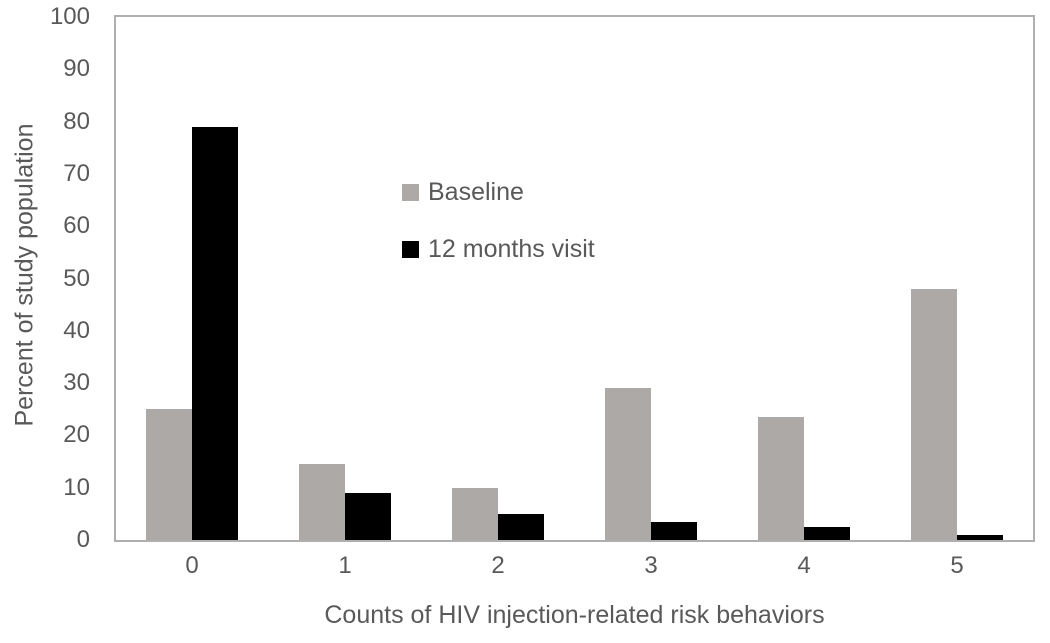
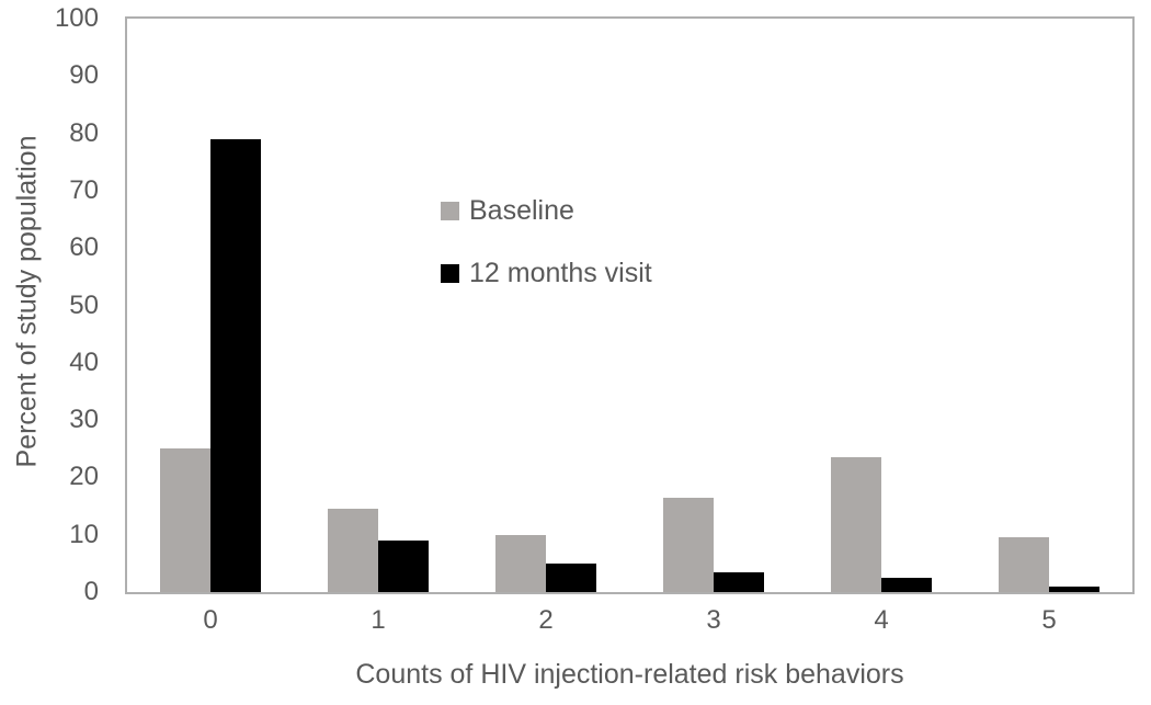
Baseline/3: 29 -> 16
Baseline/5: 48 -> 10
